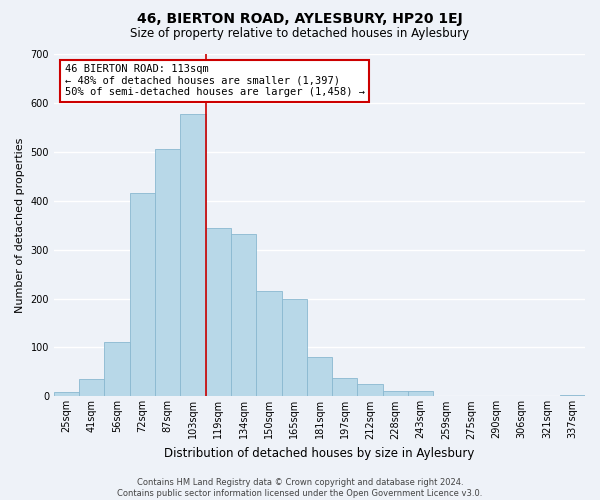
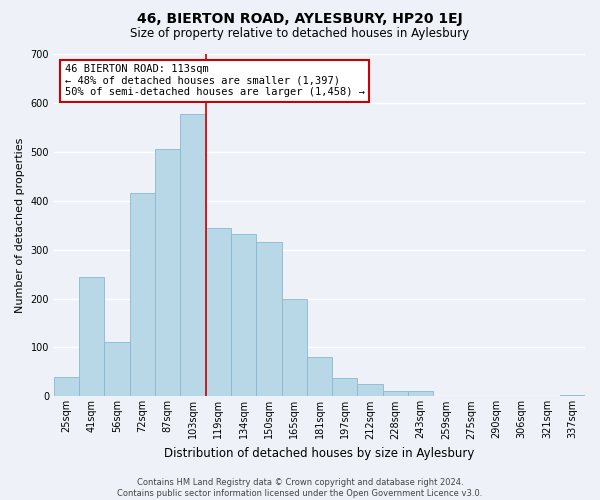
25sqm: 8 -> 40
41sqm: 35 -> 245
150sqm: 215 -> 315
